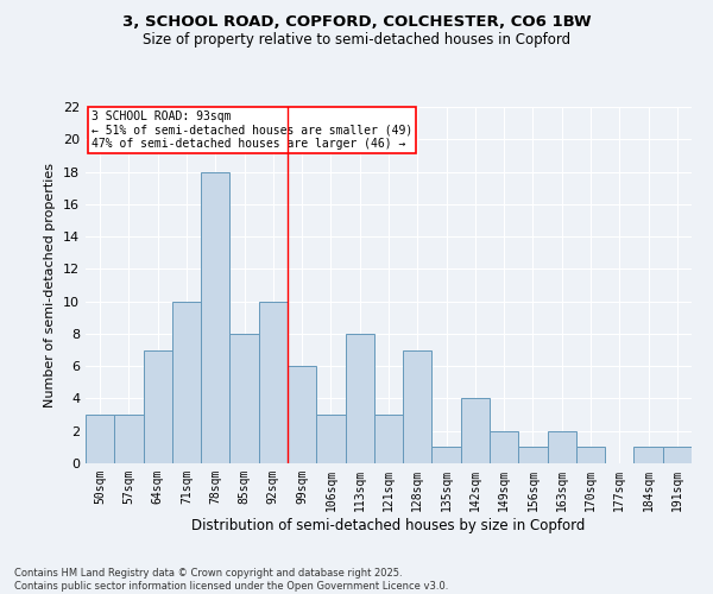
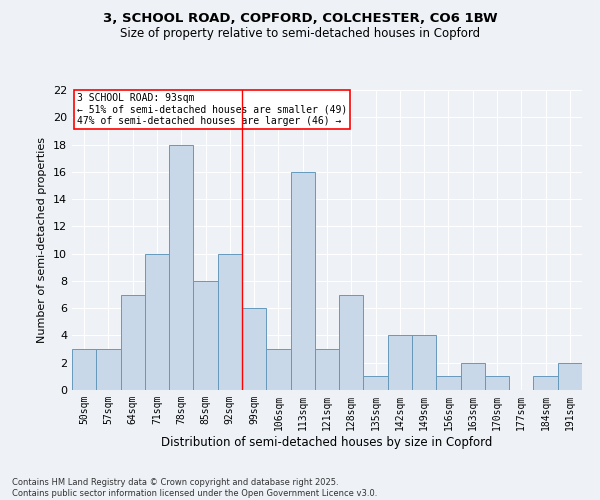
113sqm: 8 -> 16
149sqm: 2 -> 4
191sqm: 1 -> 2
